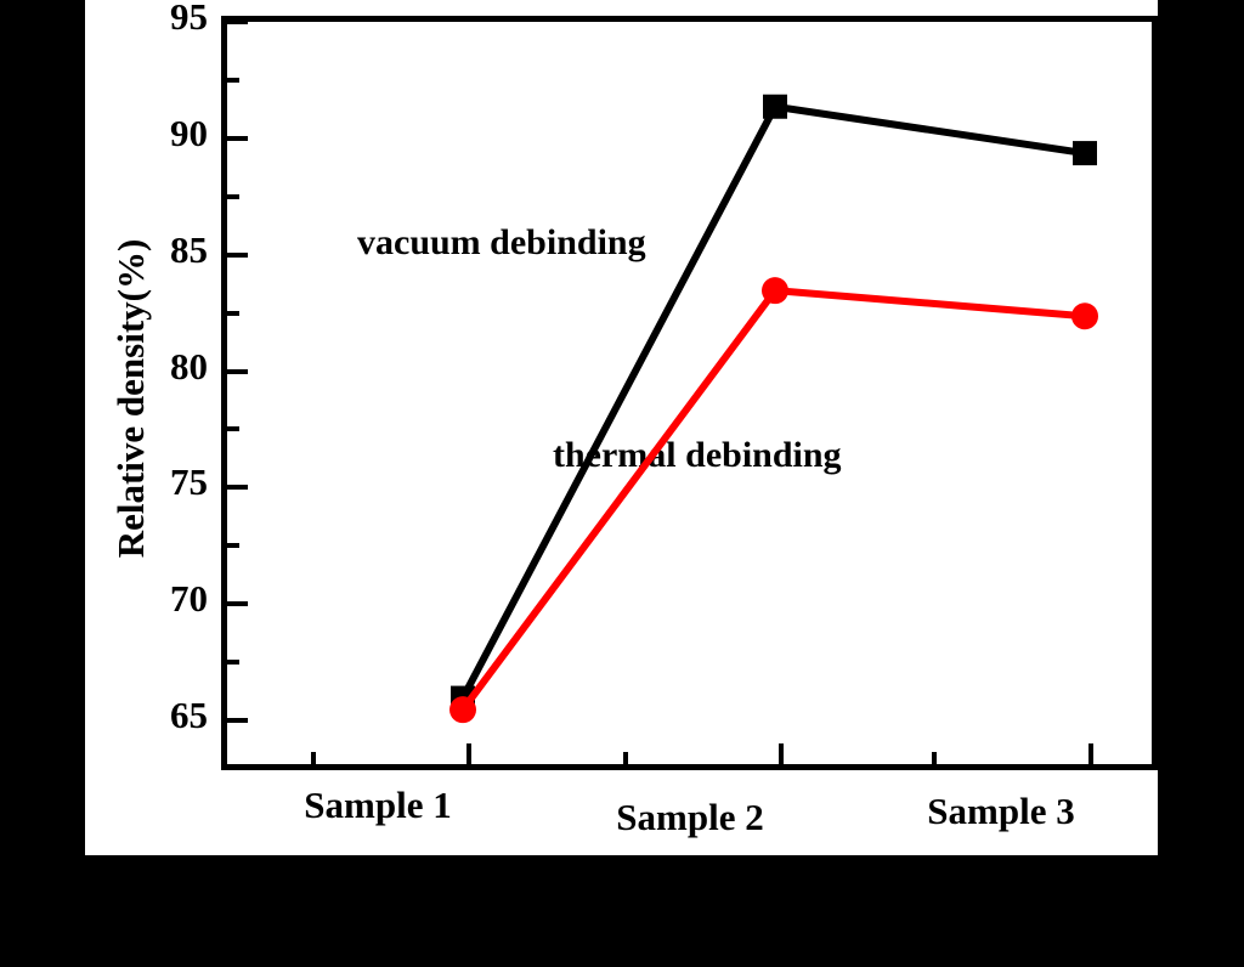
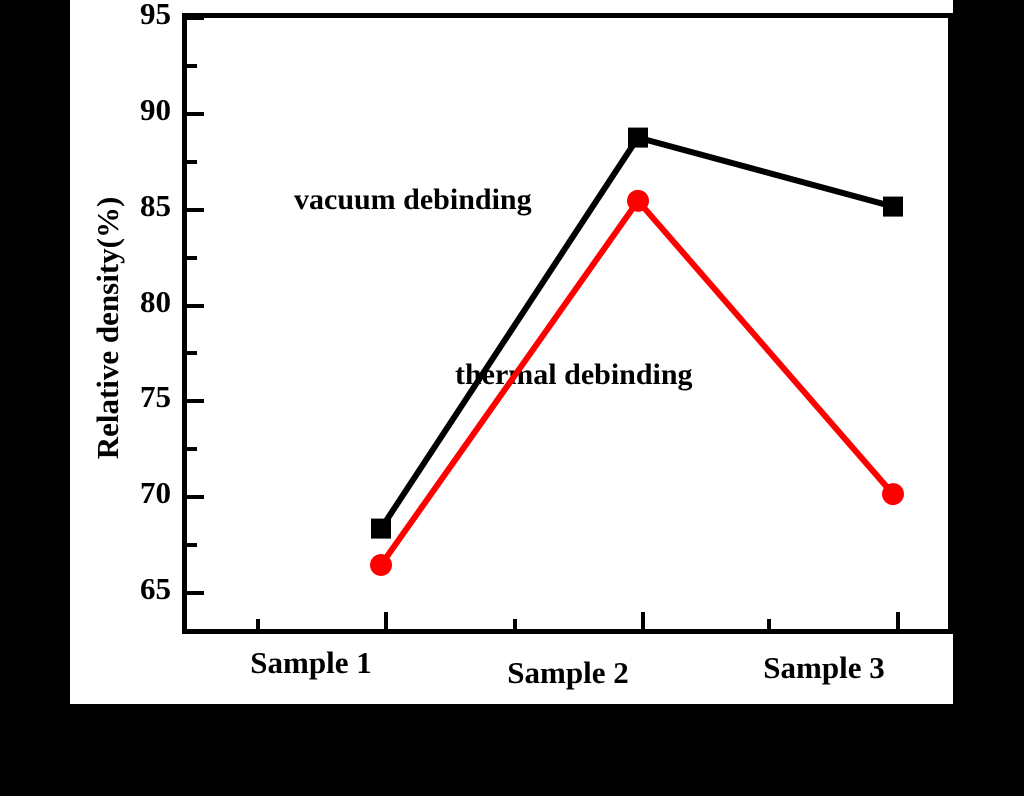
vacuum debinding/Sample 1: 65.7 -> 68.1
thermal debinding/Sample 1: 65.2 -> 66.2
vacuum debinding/Sample 2: 91.1 -> 88.5
thermal debinding/Sample 2: 83.2 -> 85.2
vacuum debinding/Sample 3: 89.1 -> 84.9
thermal debinding/Sample 3: 82.1 -> 69.9
